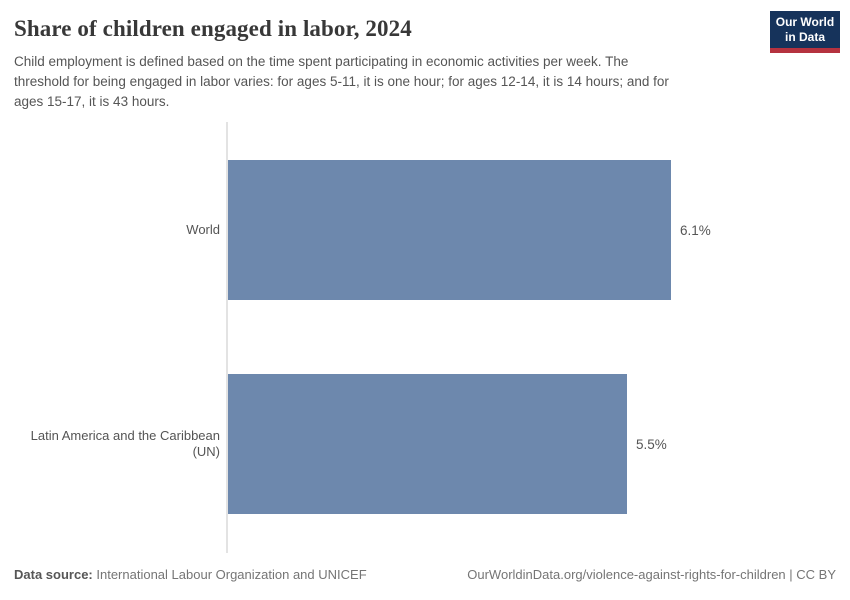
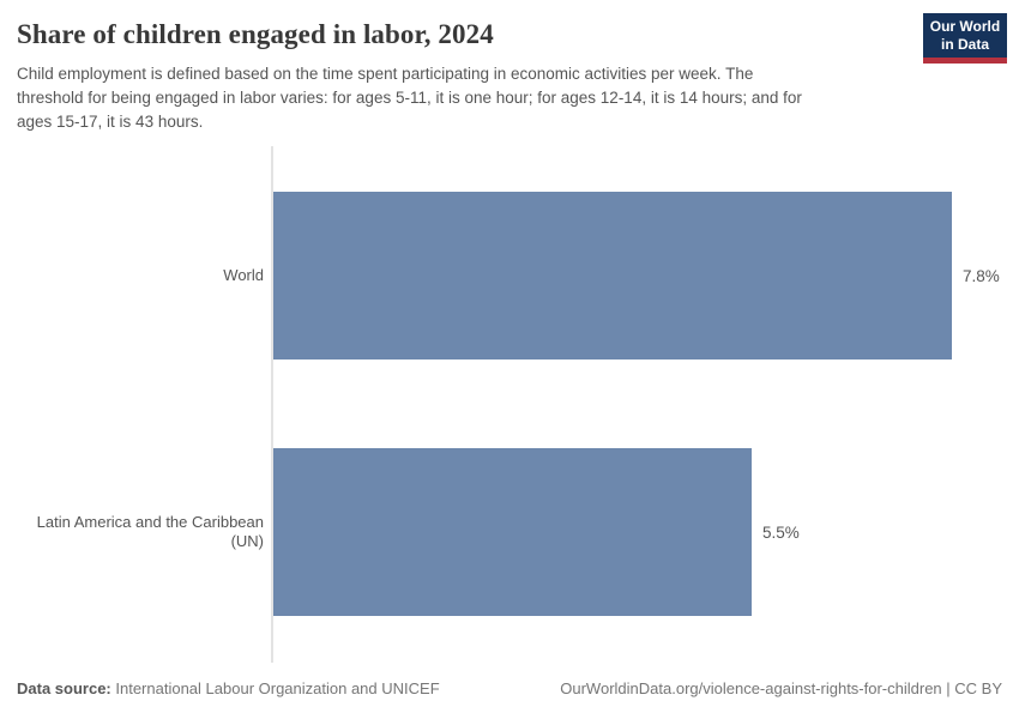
World: 6.1% -> 7.8%
